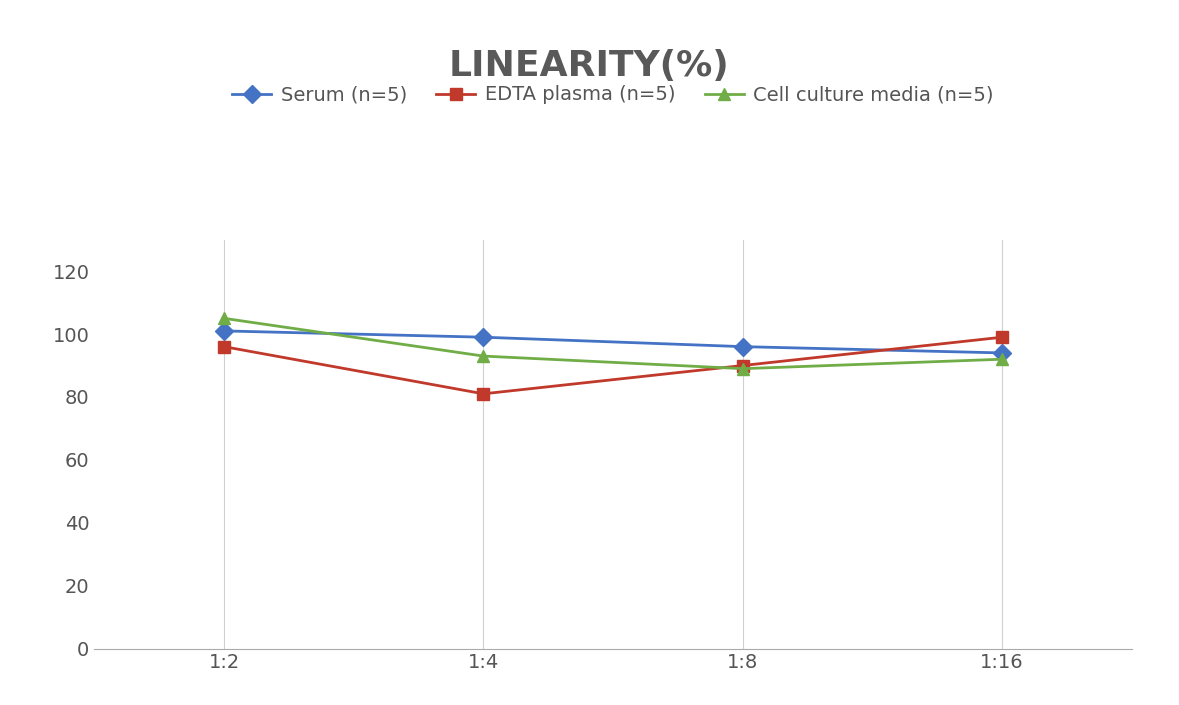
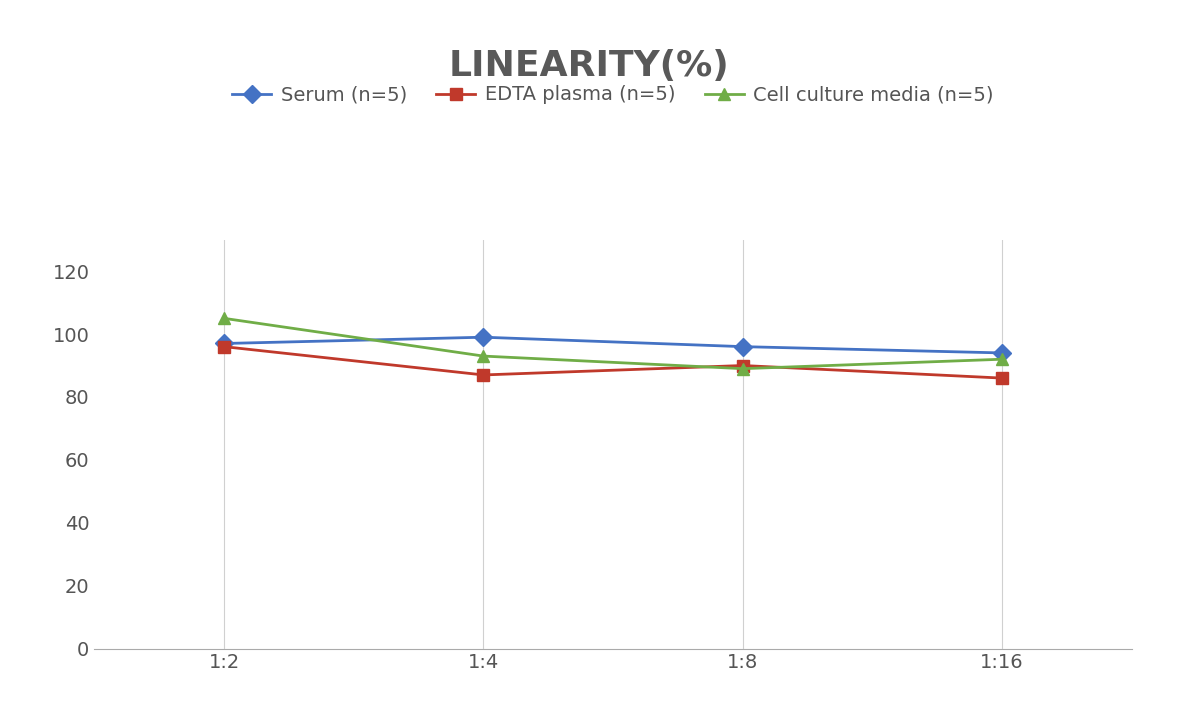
Serum (n=5)/1:2: 101 -> 97
EDTA plasma (n=5)/1:4: 81 -> 87
EDTA plasma (n=5)/1:16: 99 -> 86
